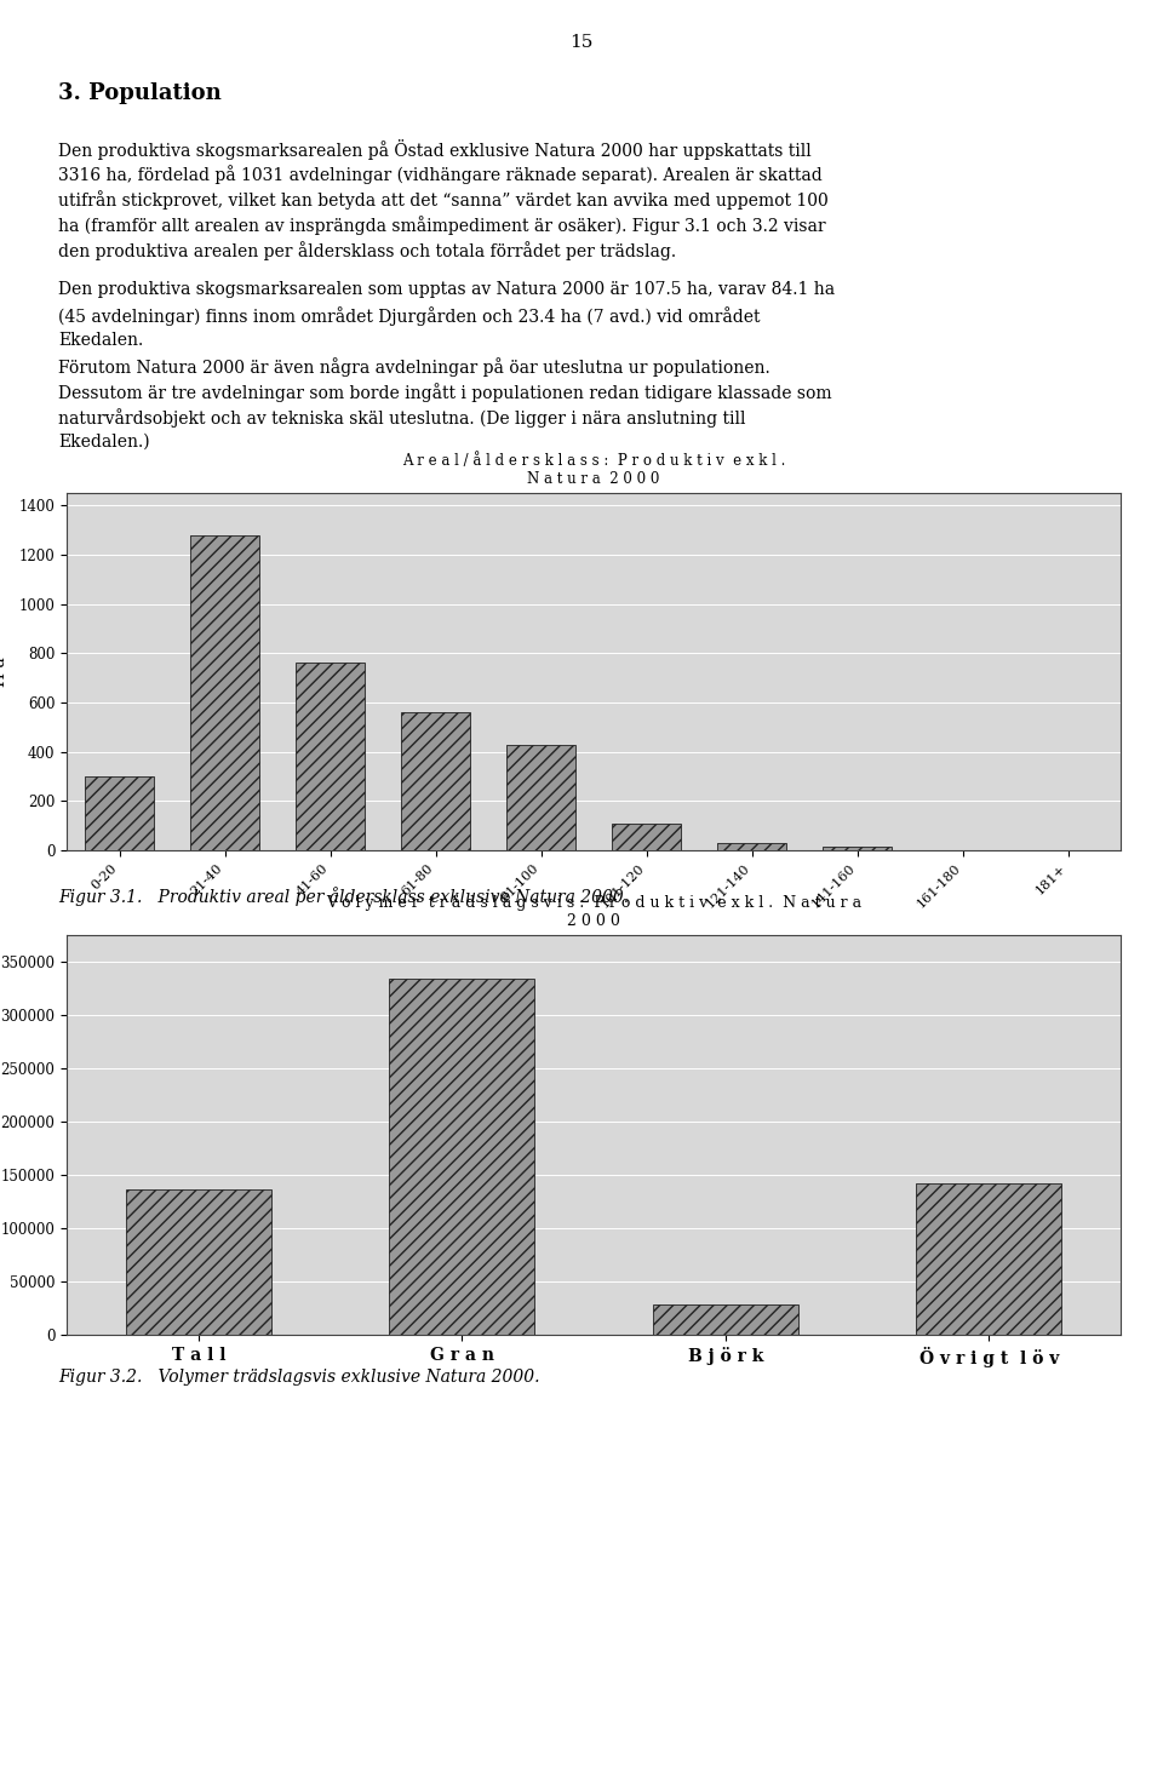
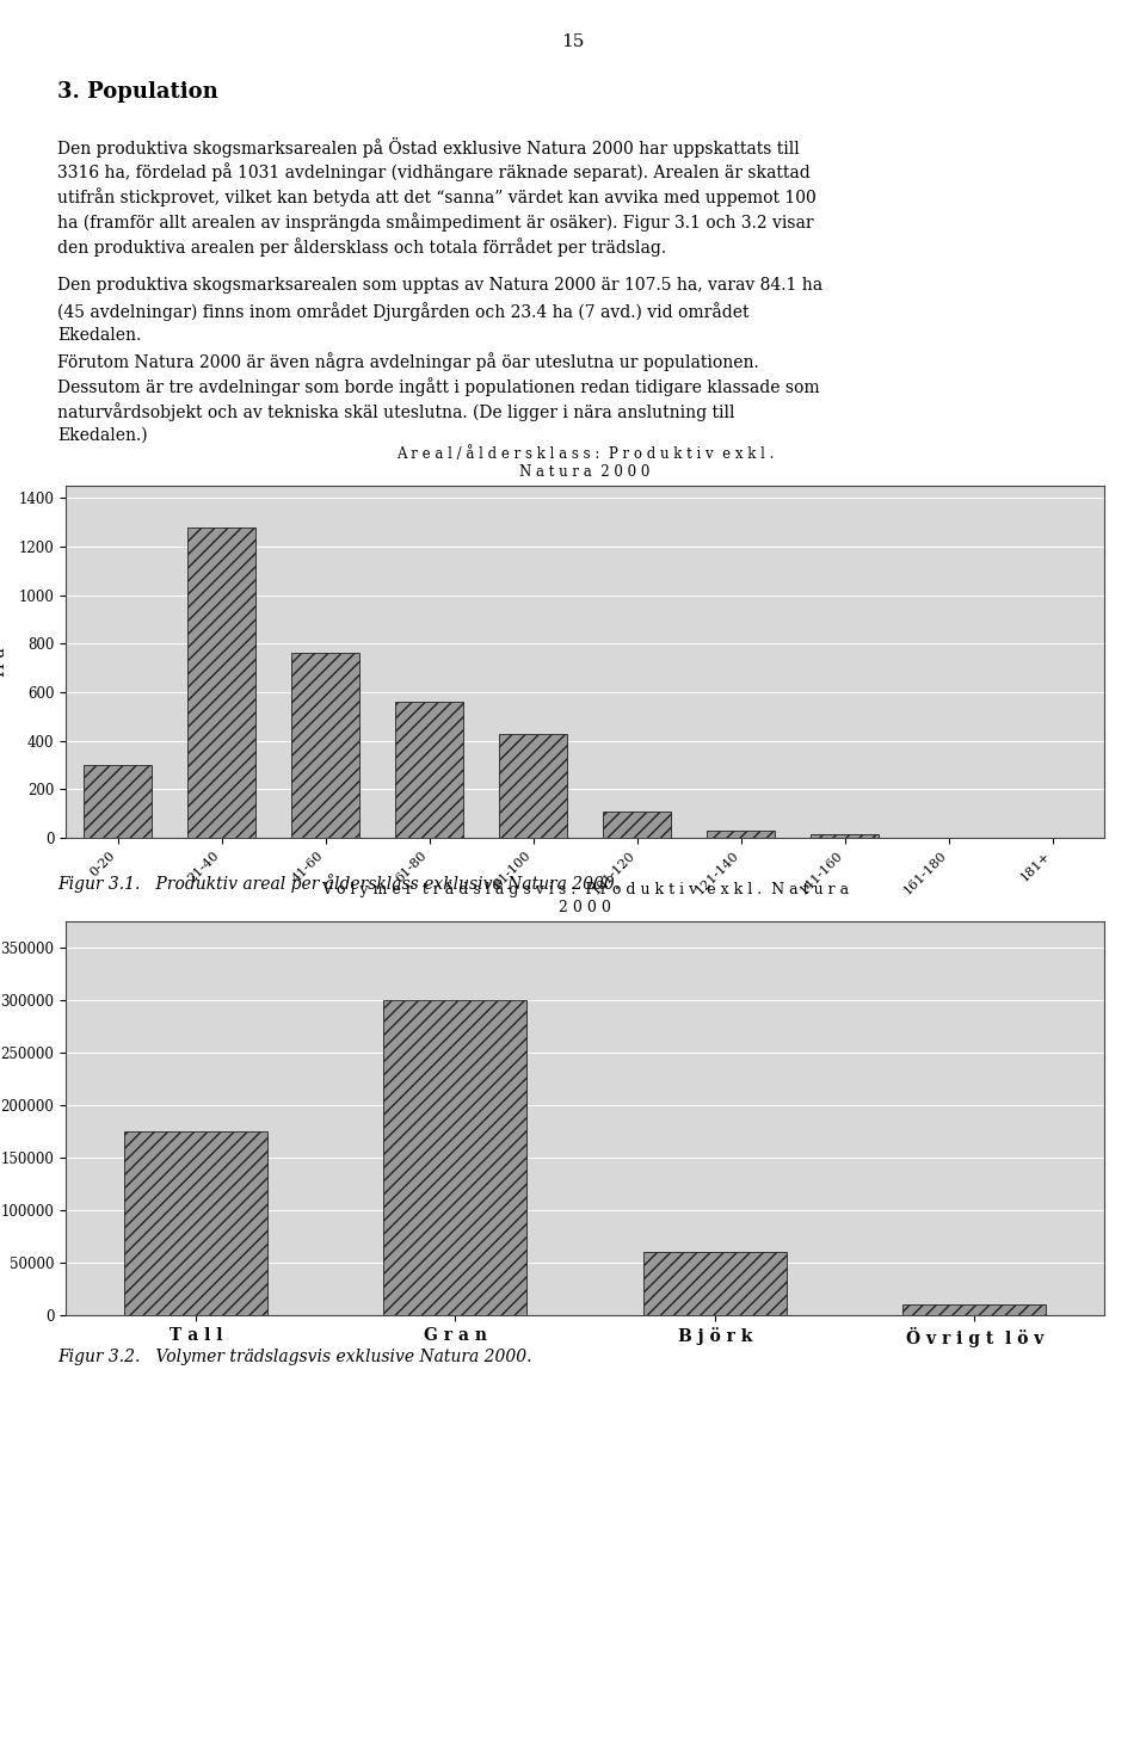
T a l l: 136000 -> 175000
G r a n: 334000 -> 300000
B j ö r k: 28000 -> 60000
Ö v r i g t l ö v: 142000 -> 10000
